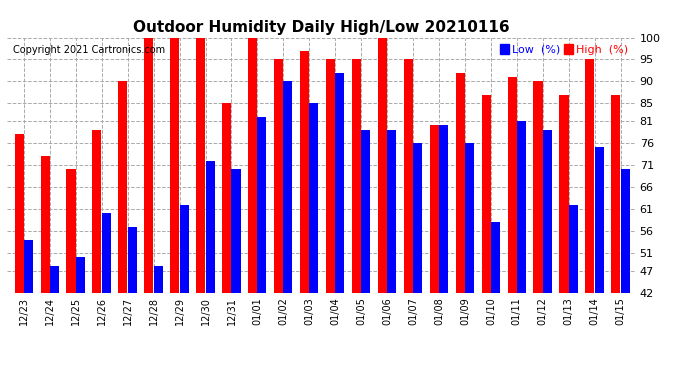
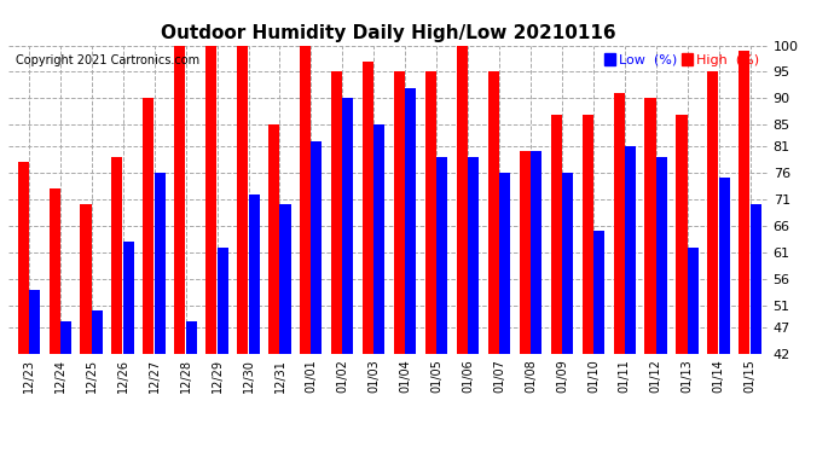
Low (%)/12/26: 60 -> 63
Low (%)/12/27: 57 -> 76
High (%)/01/09: 92 -> 87
Low (%)/01/10: 58 -> 65
High (%)/01/15: 87 -> 99
